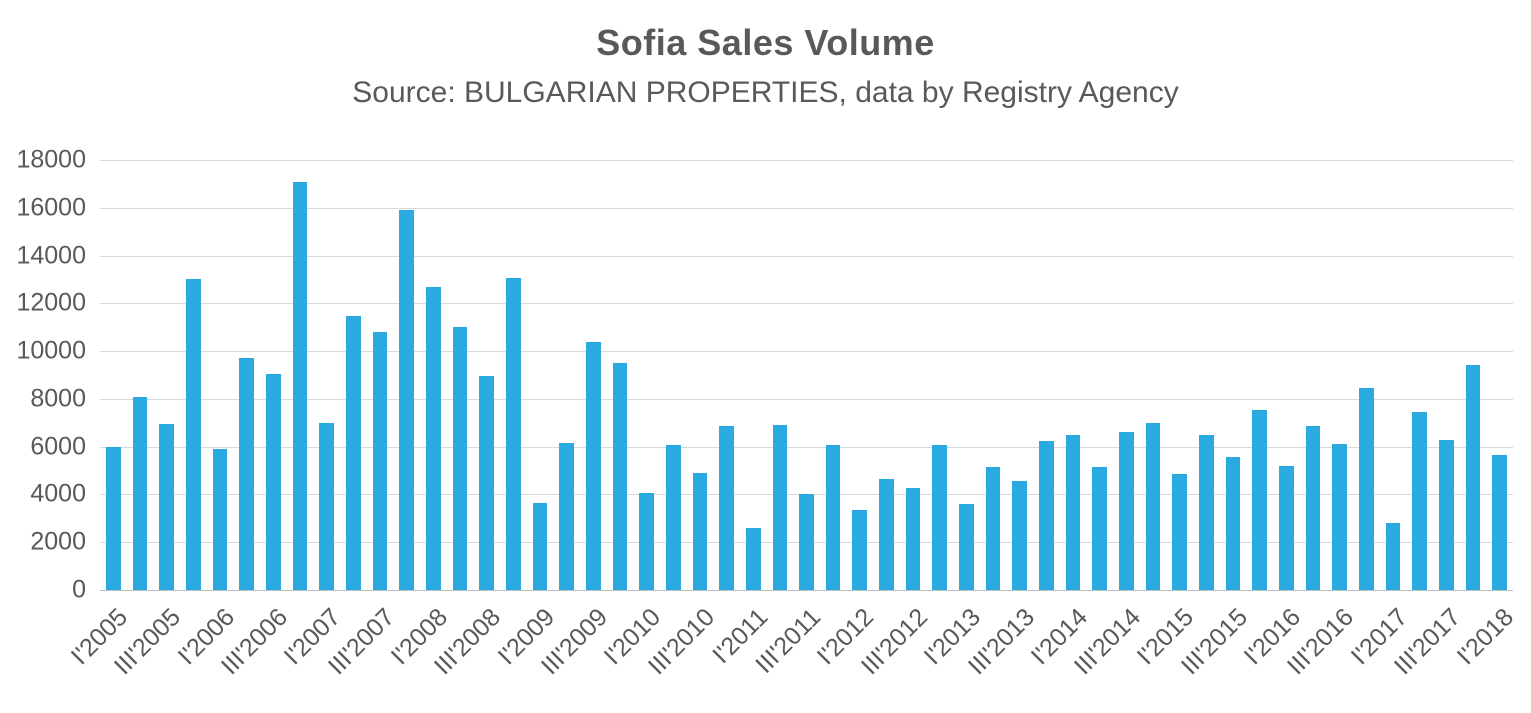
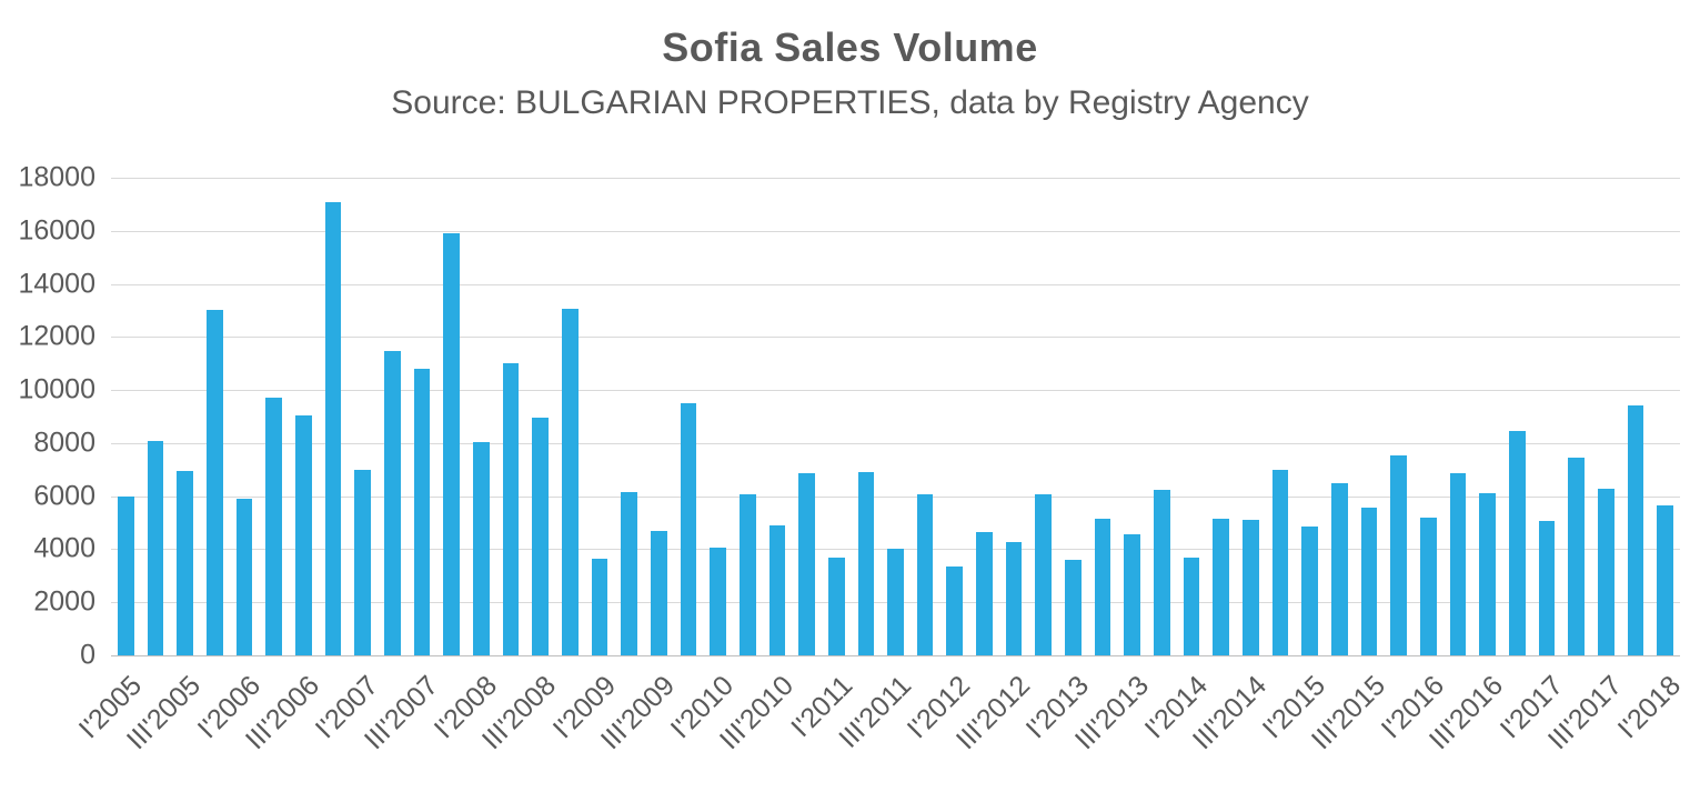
I'2008: 12700 -> 8000
III'2009: 10400 -> 4700
I'2011: 2600 -> 3700
I'2014: 6500 -> 3700
III'2014: 6600 -> 5100
I'2017: 2800 -> 5000
